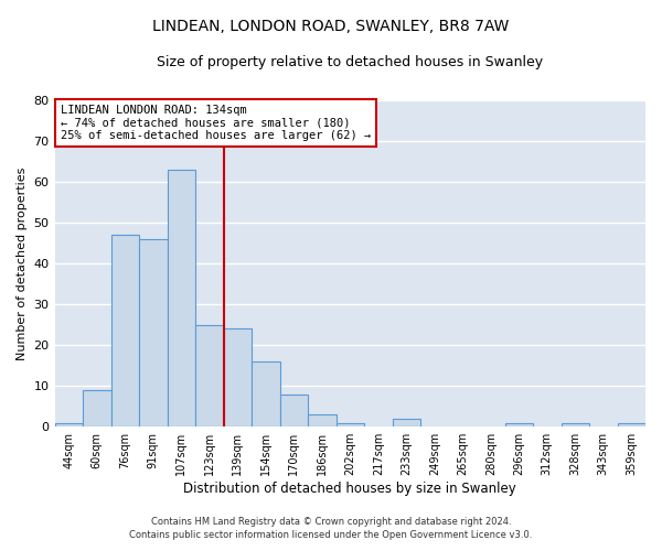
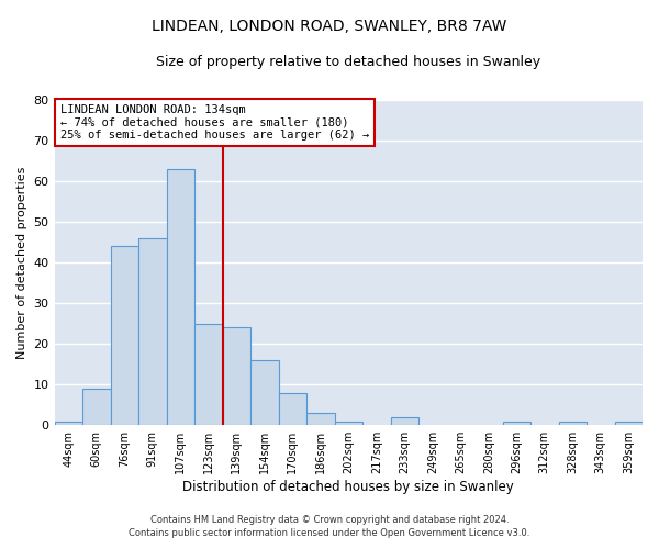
76sqm: 47 -> 44
